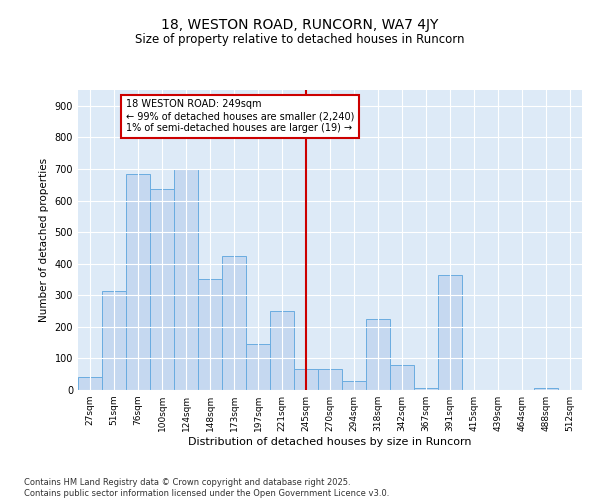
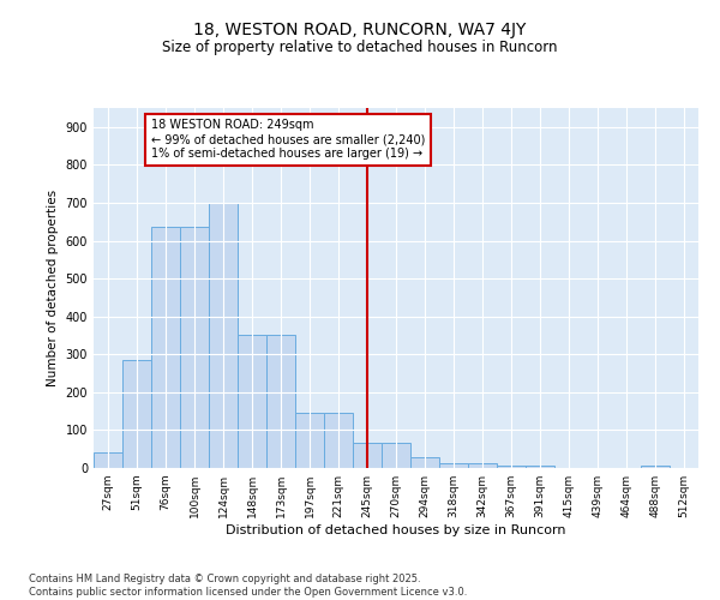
51sqm: 315 -> 285
76sqm: 685 -> 635
173sqm: 425 -> 350
221sqm: 250 -> 145
318sqm: 225 -> 12
342sqm: 80 -> 12
391sqm: 365 -> 5
